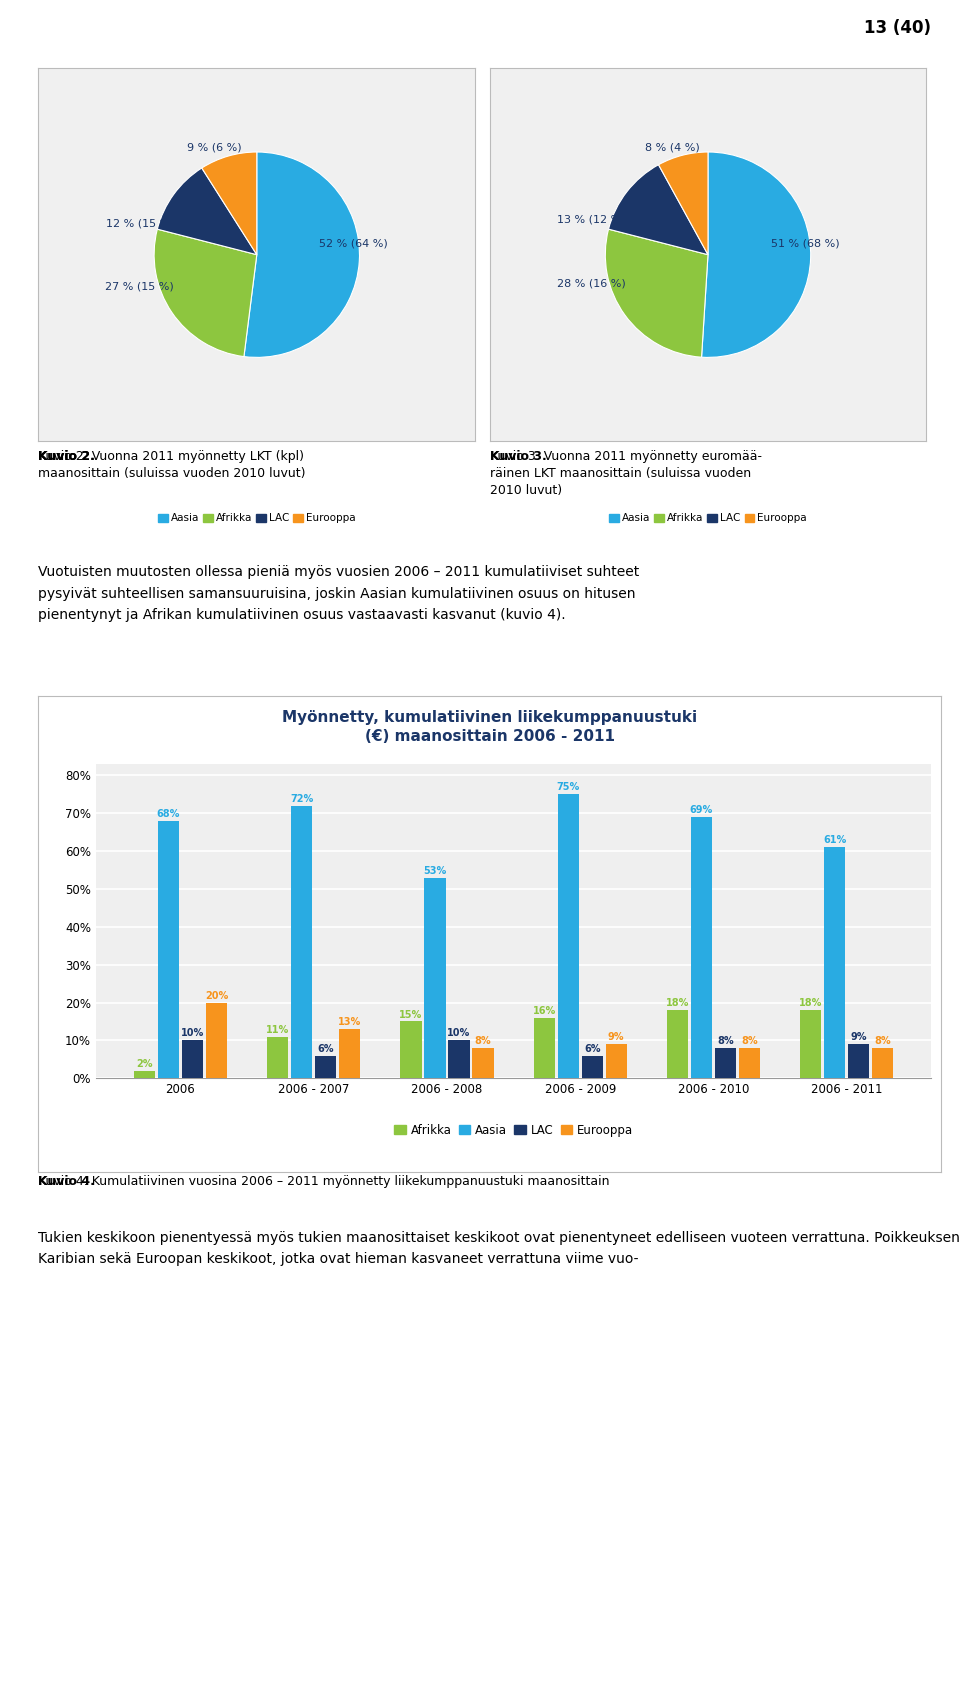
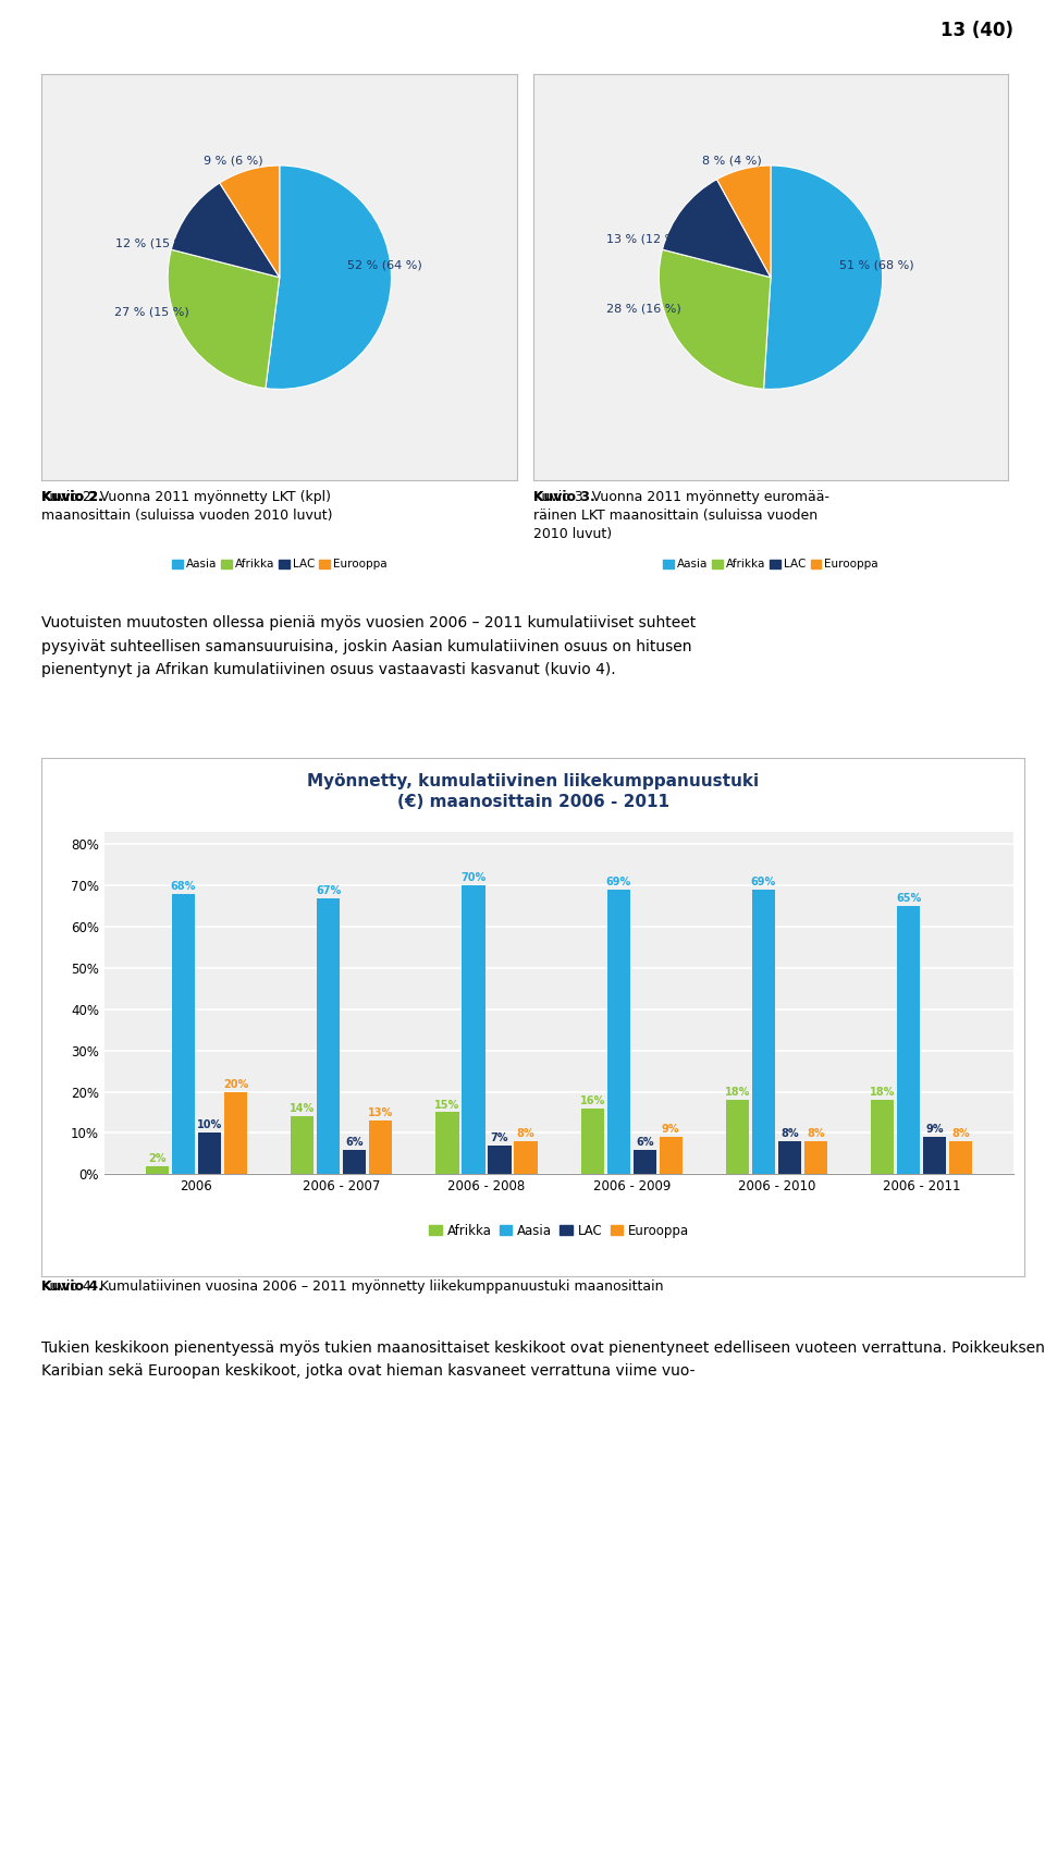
Afrikka/2006 - 2007: 11% -> 14%
Aasia/2006 - 2007: 72% -> 67%
Aasia/2006 - 2008: 53% -> 70%
LAC/2006 - 2008: 10% -> 7%
Aasia/2006 - 2009: 75% -> 69%
Aasia/2006 - 2011: 61% -> 65%
